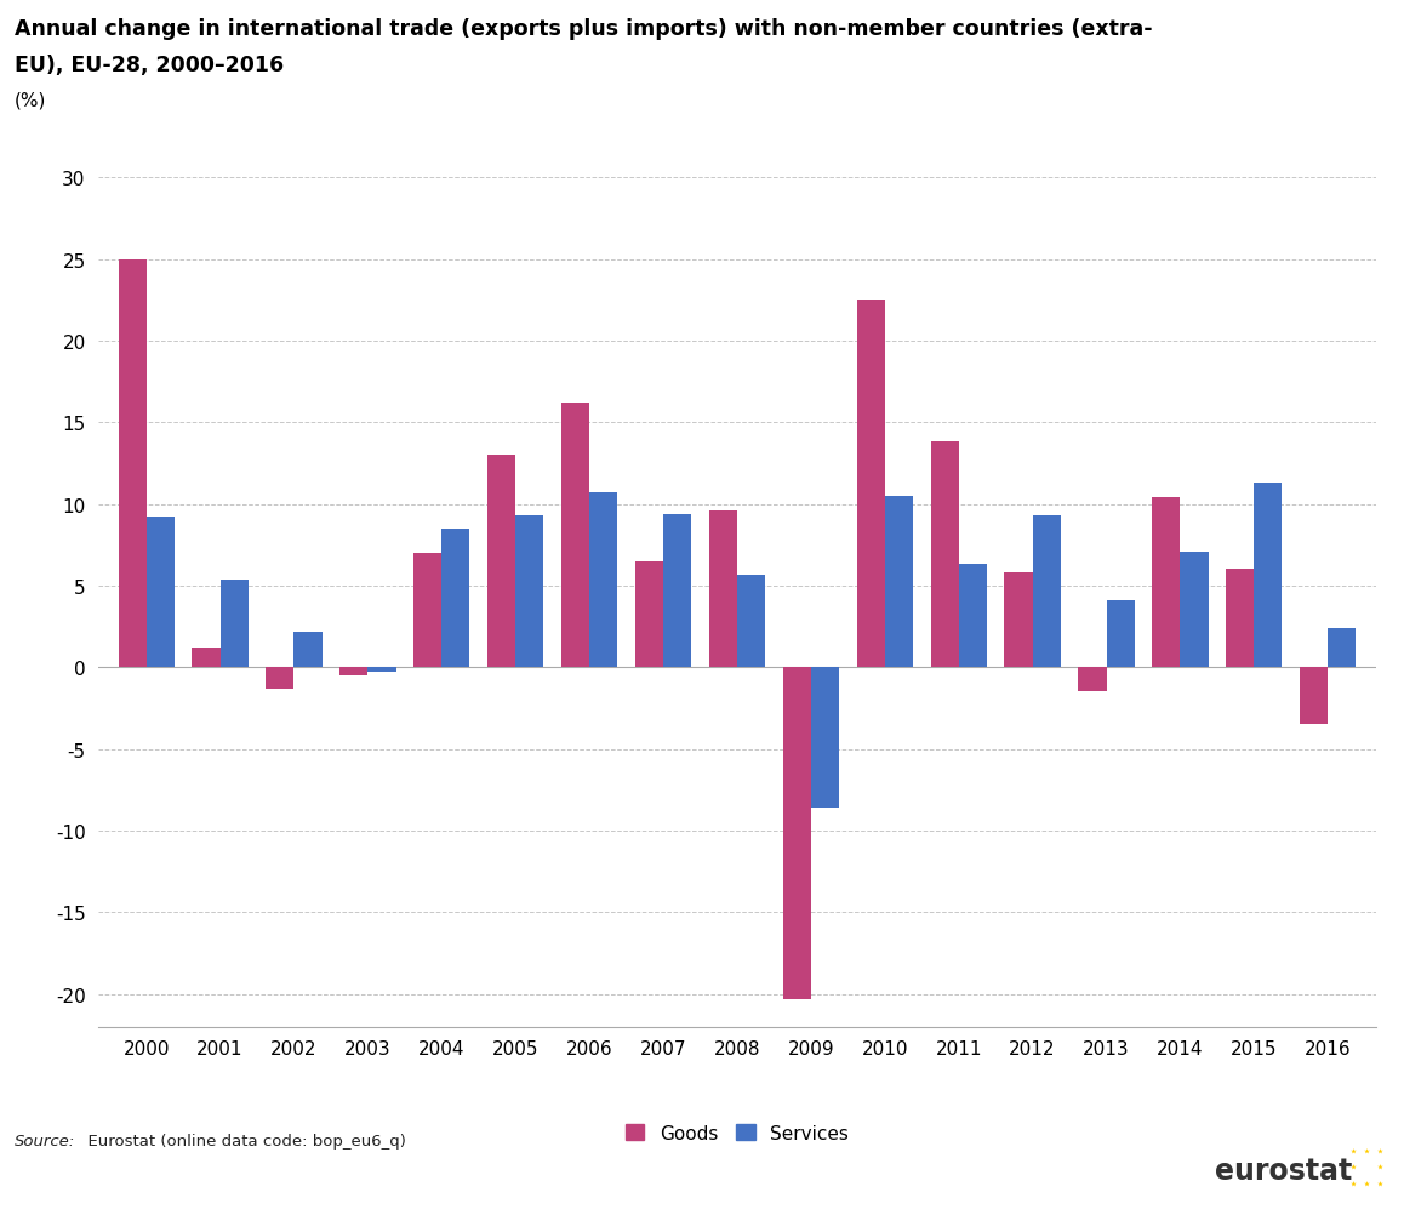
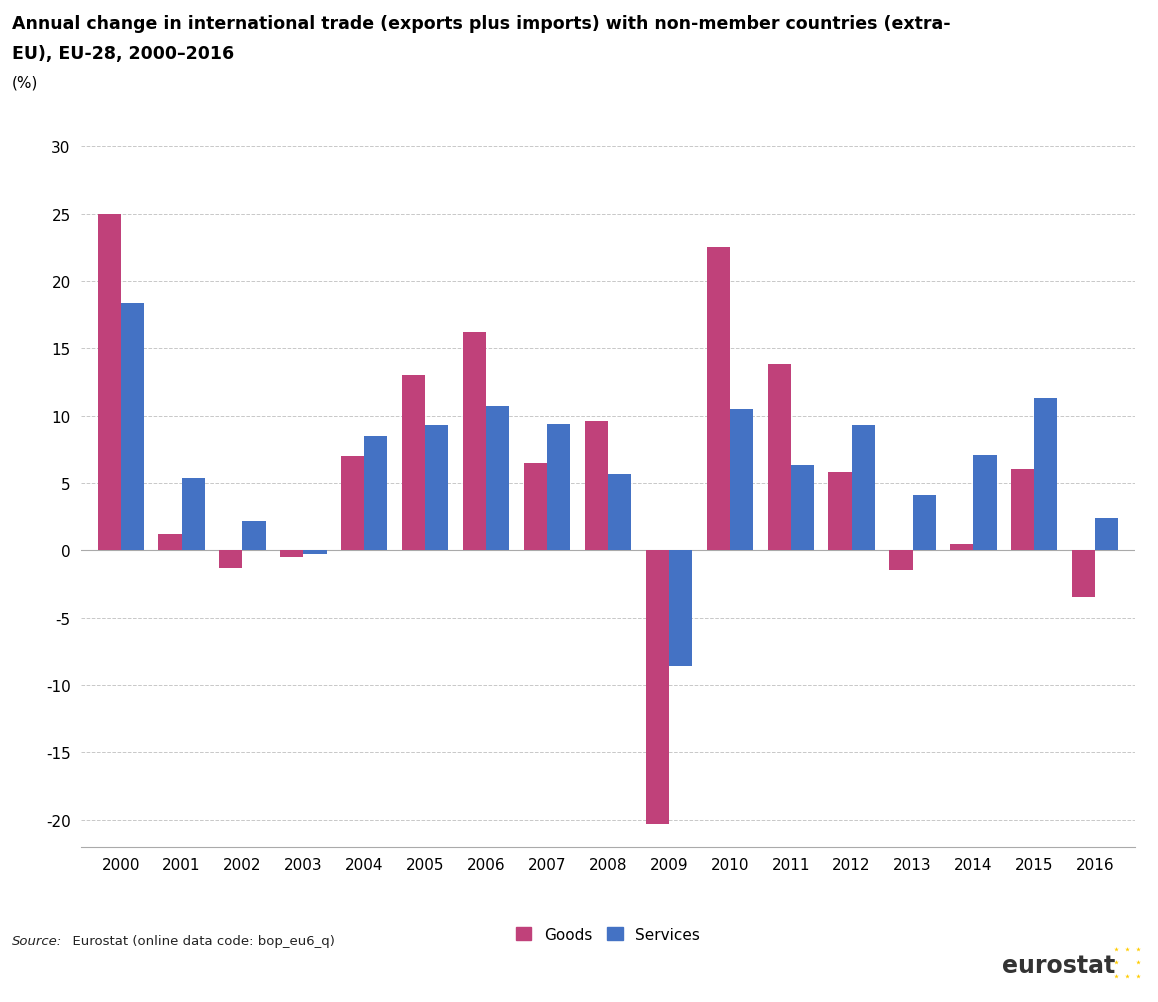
Services/2000: 9.2 -> 18.4
Goods/2014: 10.4 -> 0.5
